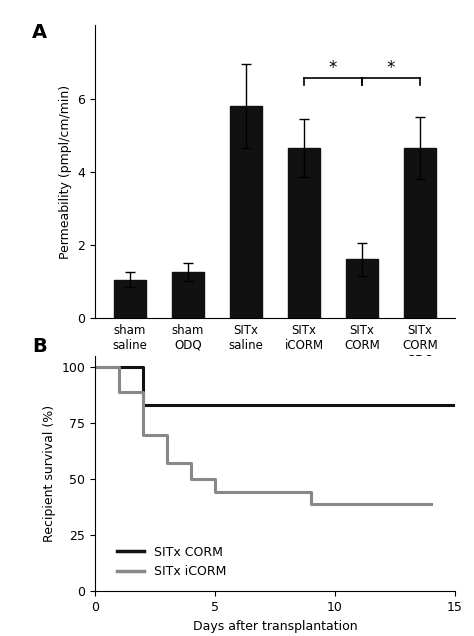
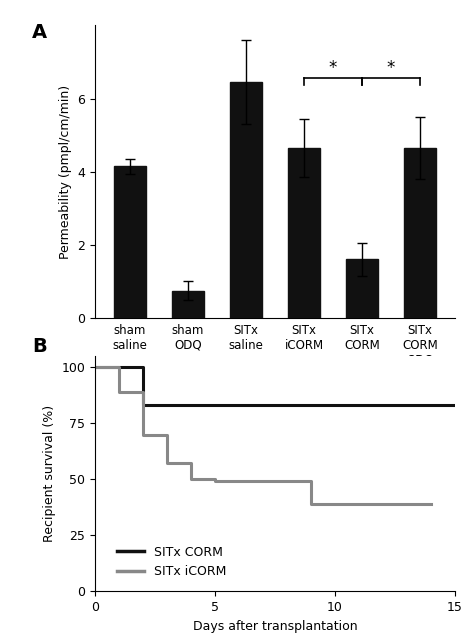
sham saline: 1.05 -> 4.15
sham ODQ: 1.25 -> 0.75
SITx saline: 5.80 -> 6.45
SITx iCORM/5: 44.4 -> 49.5
